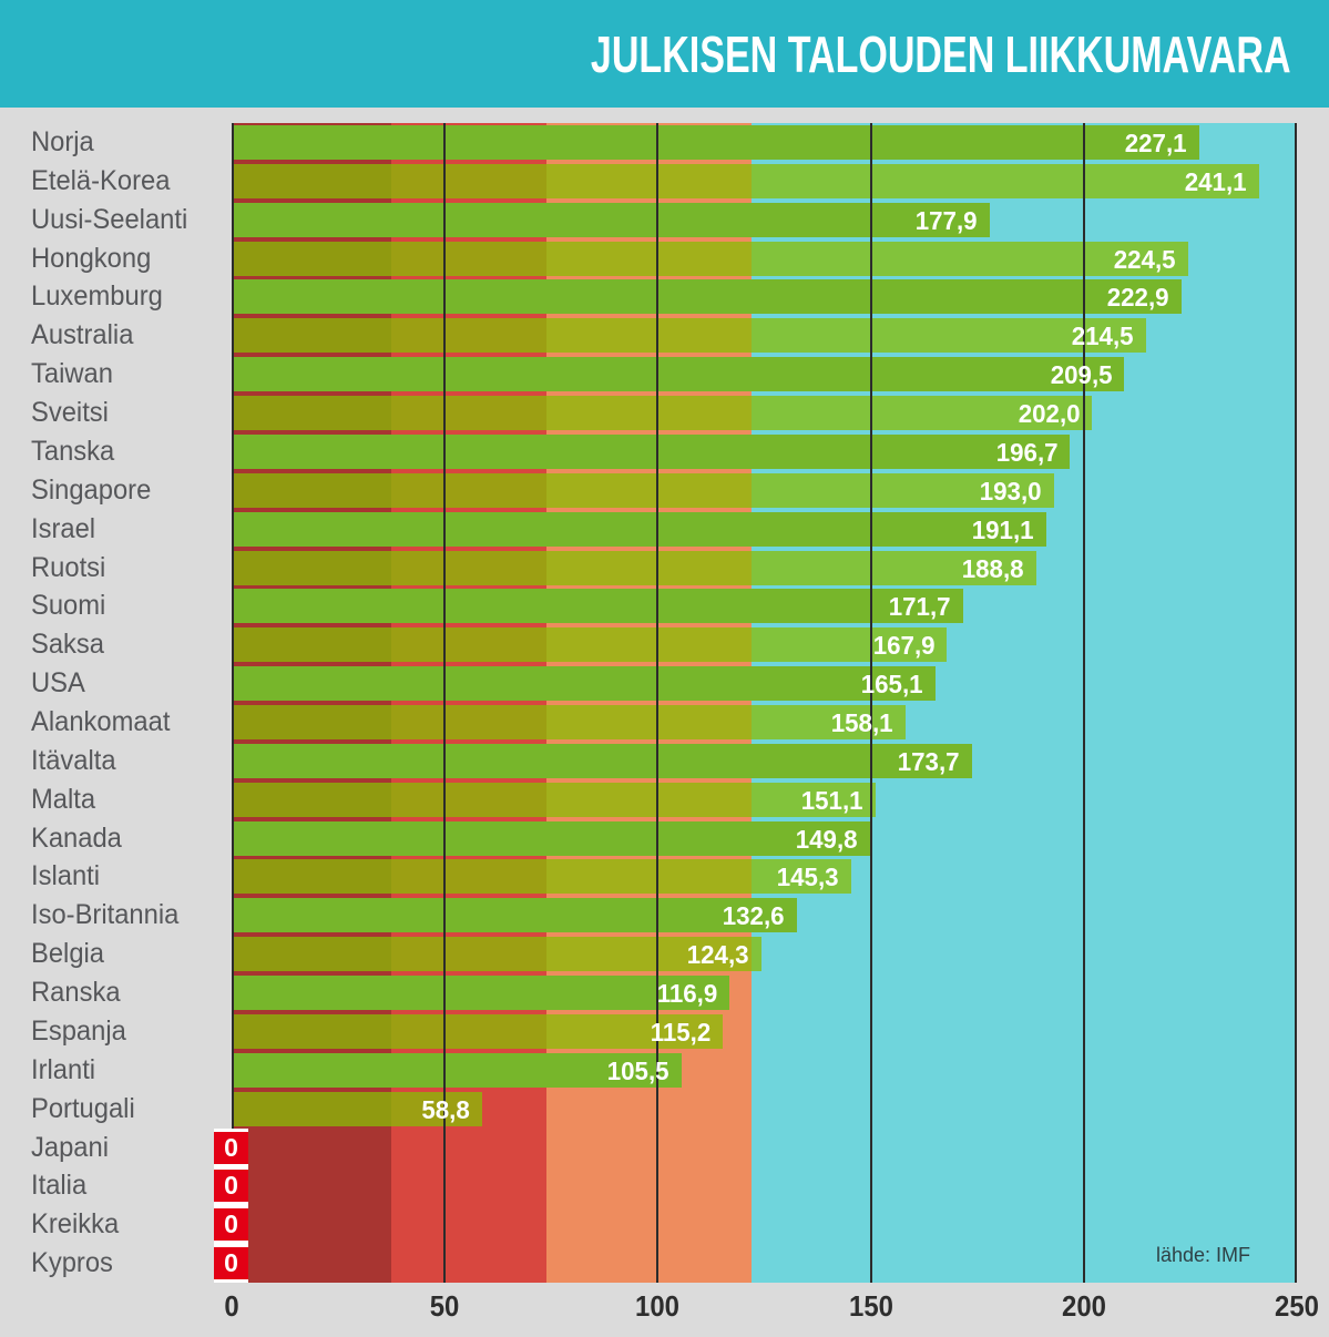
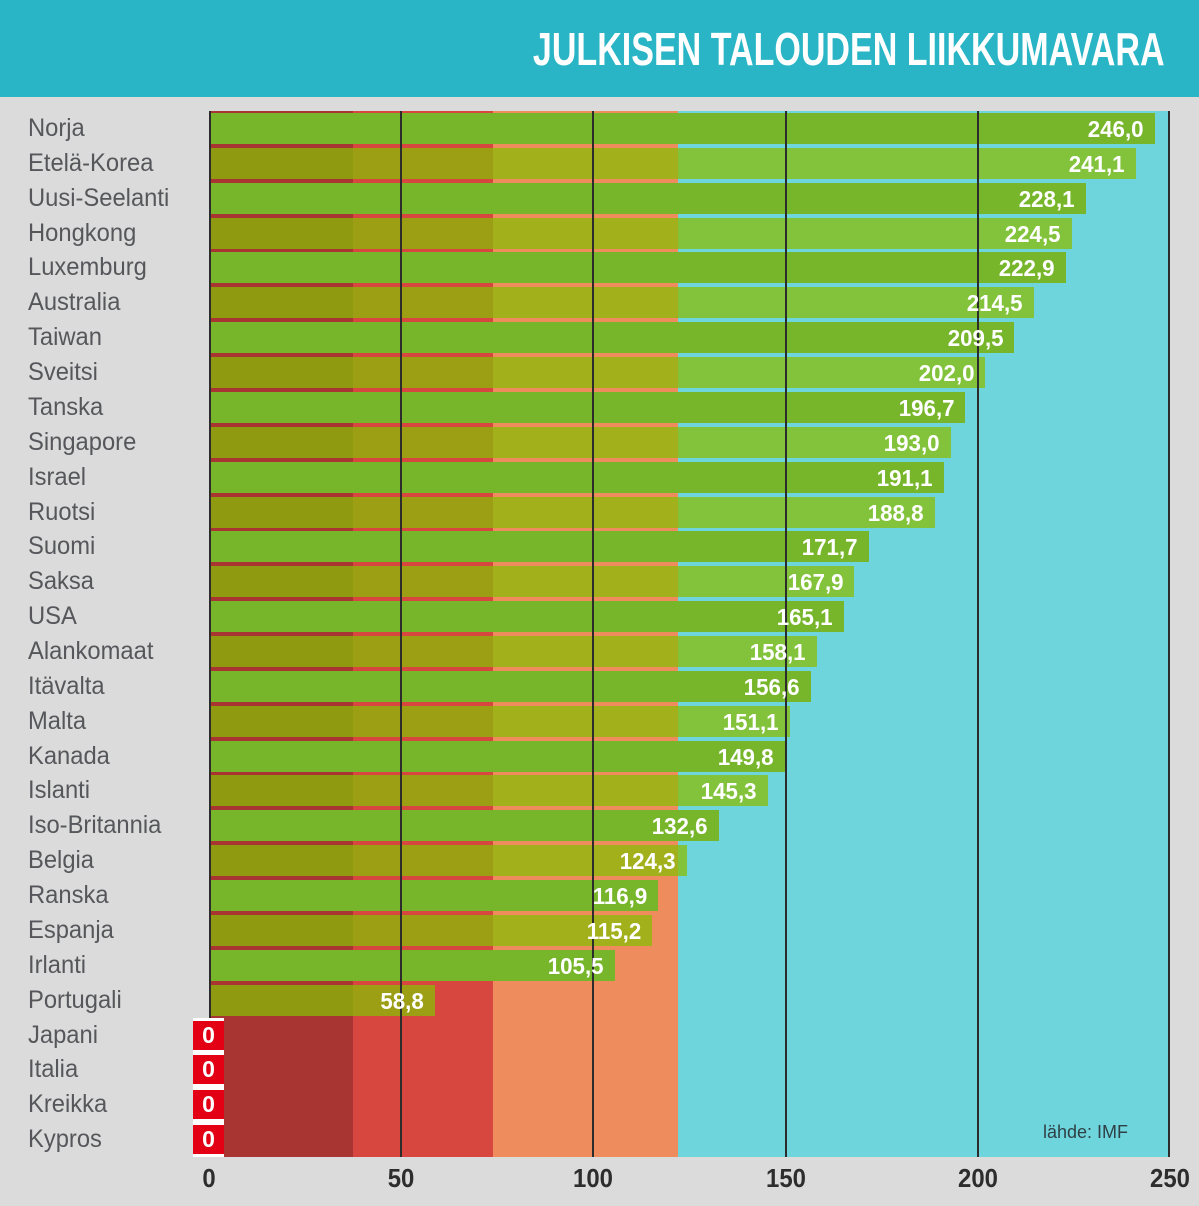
Norja: 227,1 -> 246,0
Uusi-Seelanti: 177,9 -> 228,1
Itävalta: 173,7 -> 156,6
